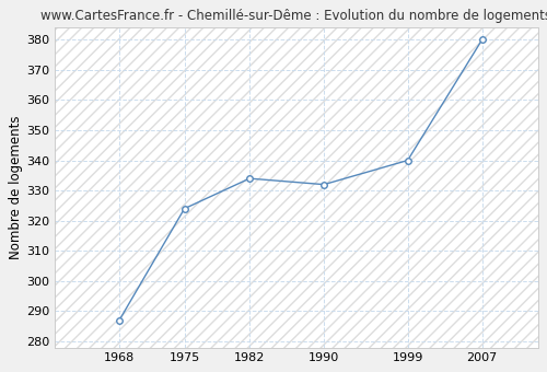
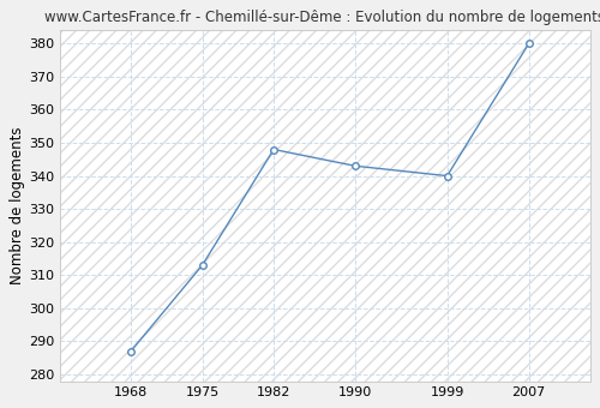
1975: 324 -> 313
1982: 334 -> 348
1990: 332 -> 343
